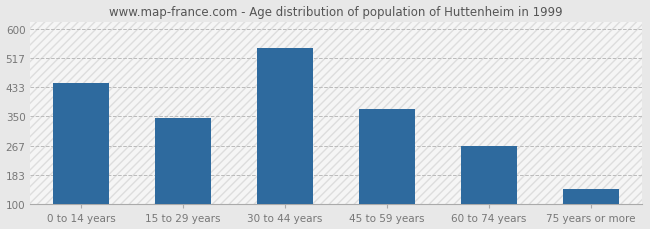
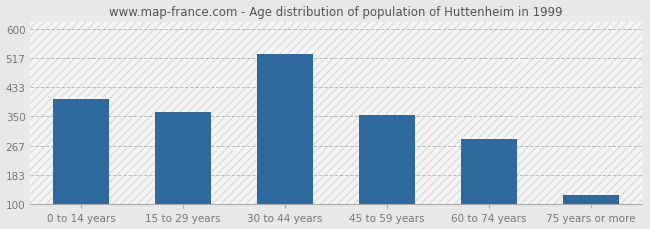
0 to 14 years: 445 -> 399
15 to 29 years: 345 -> 362
30 to 44 years: 545 -> 528
45 to 59 years: 370 -> 354
60 to 74 years: 265 -> 285
75 years or more: 145 -> 127
